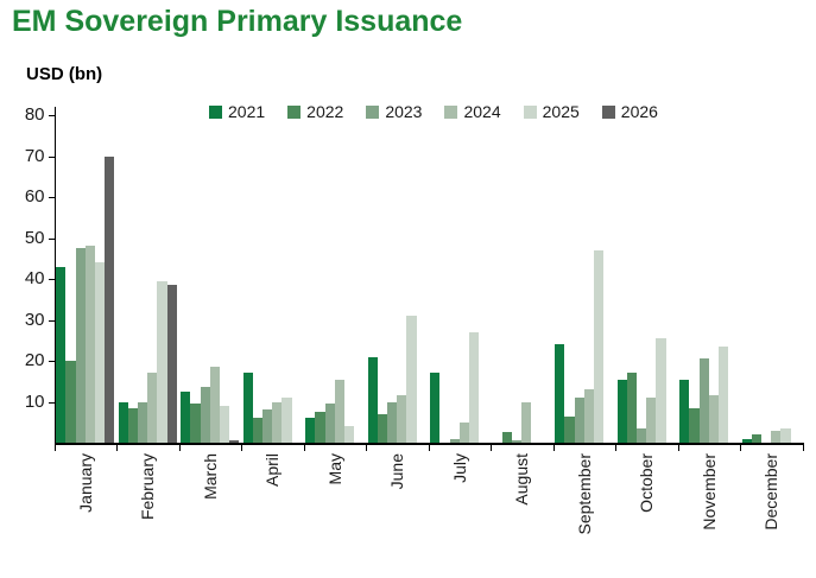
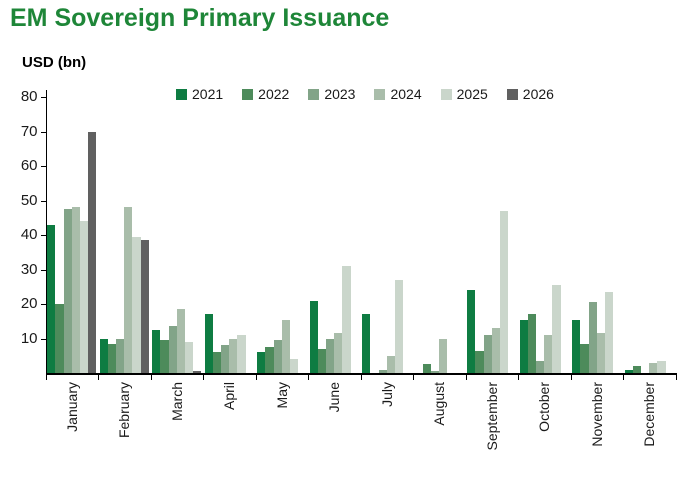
2024/February: 17 -> 48
